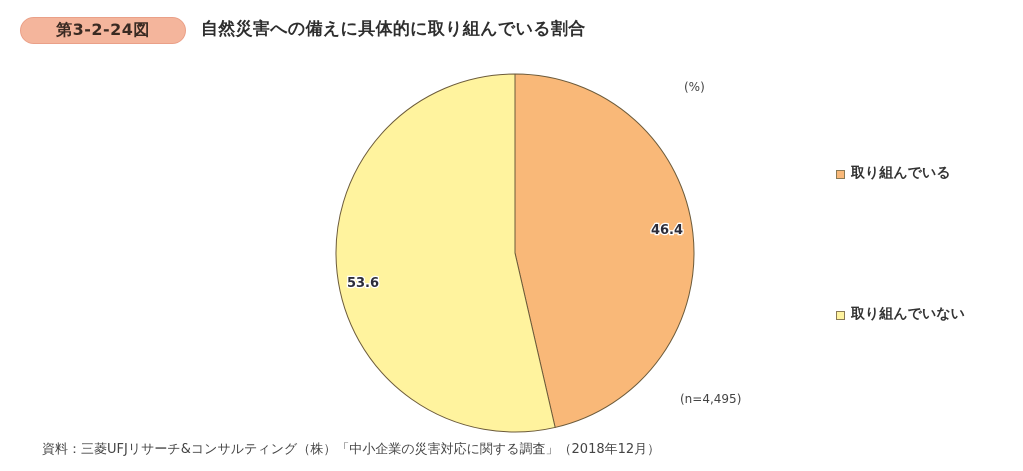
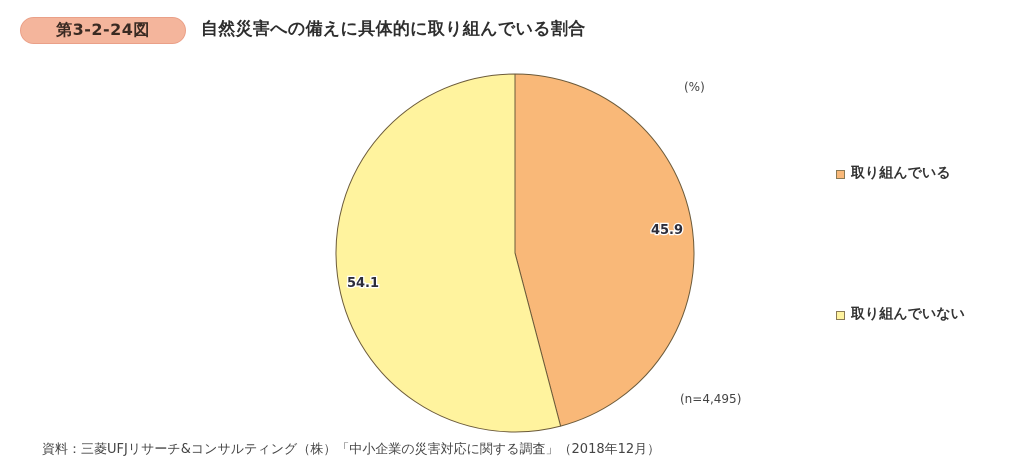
取り組んでいる: 46.4 -> 45.9
取り組んでいない: 53.6 -> 54.1
